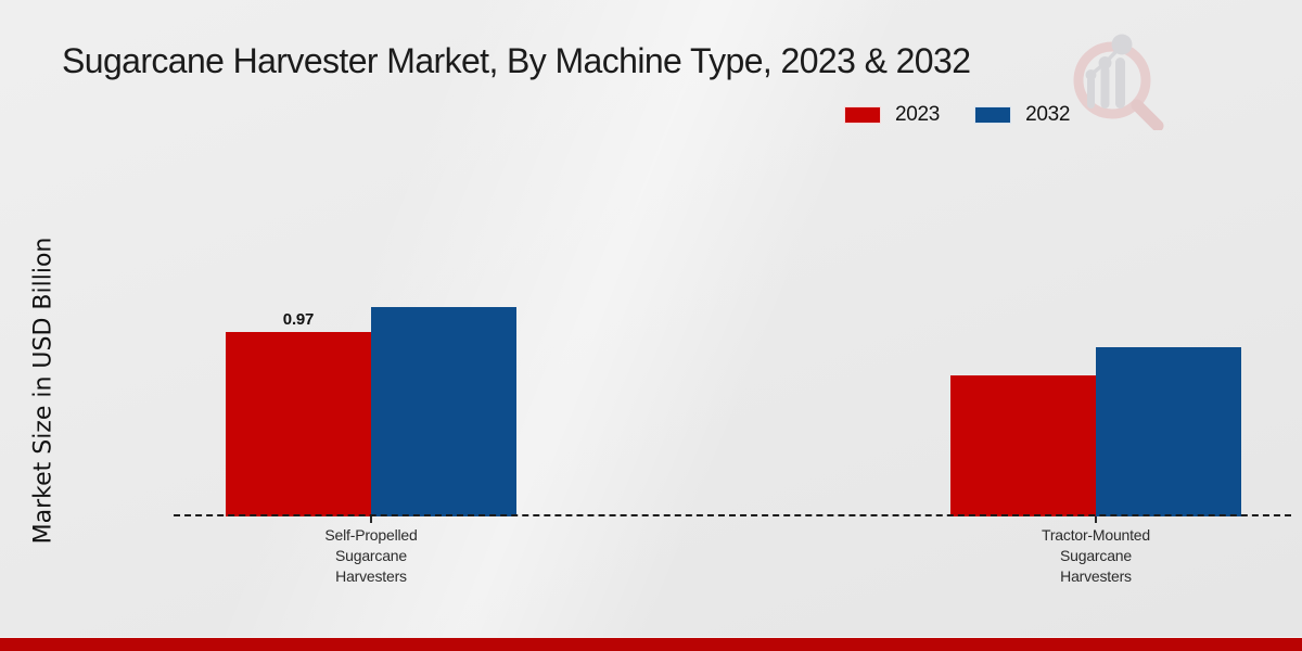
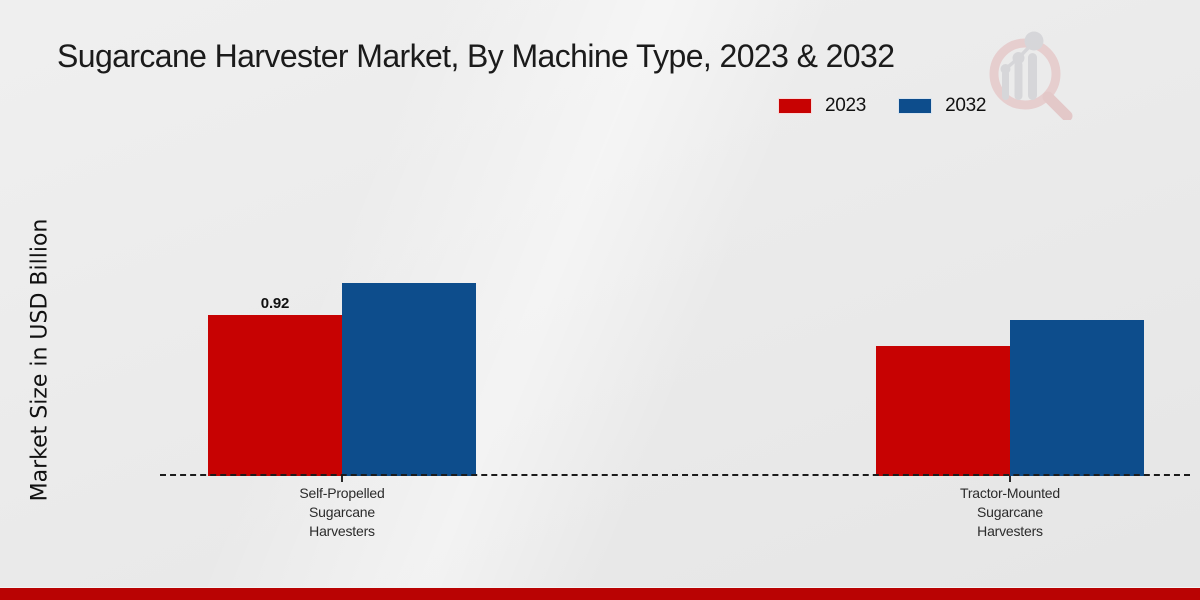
2023/Self-Propelled Sugarcane Harvesters: 0.97 -> 0.92
